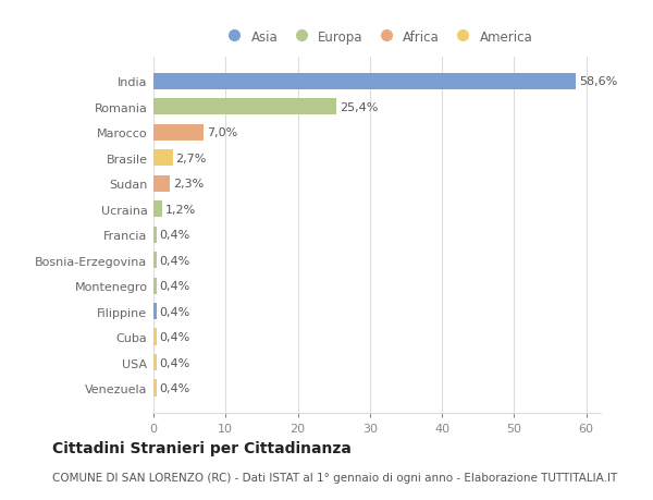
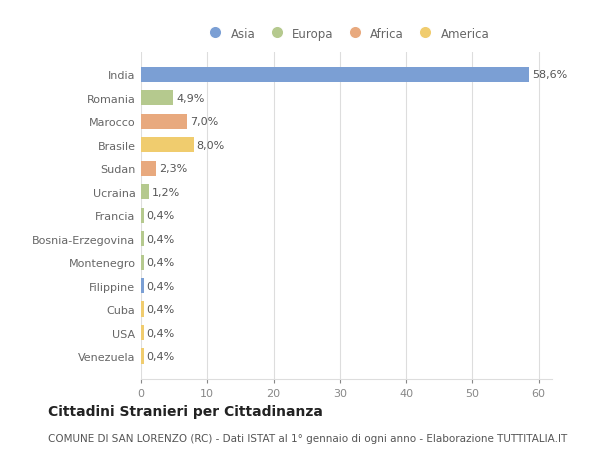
Romania: 25,4% -> 4,9%
Brasile: 2,7% -> 8,0%
